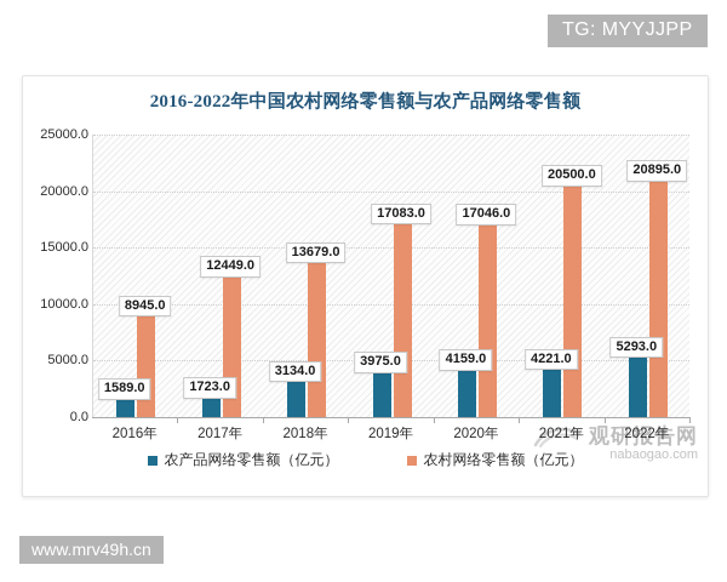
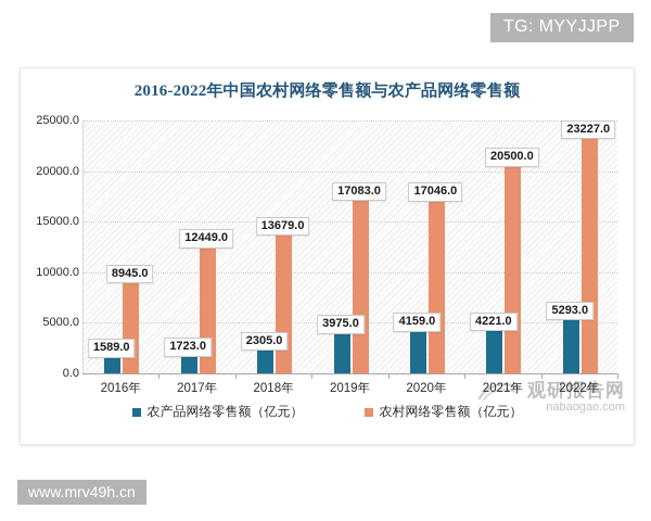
农产品网络零售额（亿元）/2018年: 3134.0 -> 2305.0
农村网络零售额（亿元）/2022年: 20895.0 -> 23227.0
